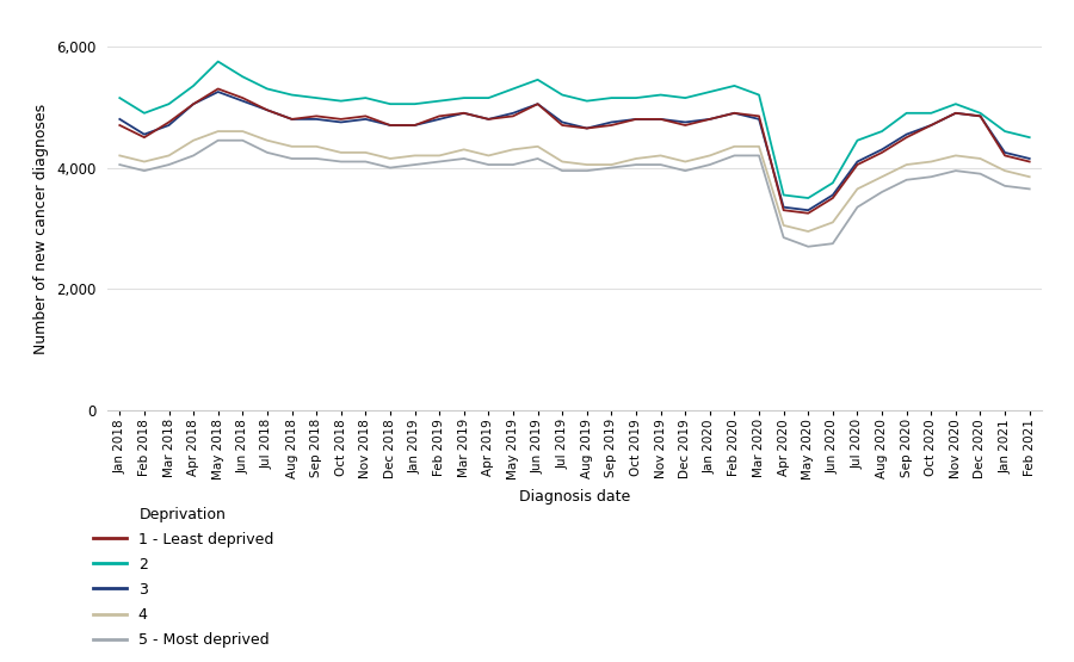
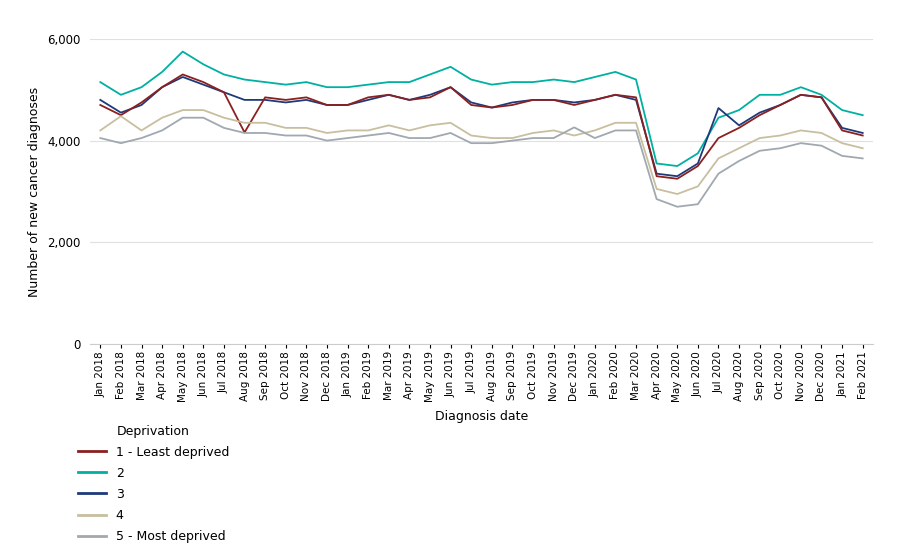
4/Feb 2018: 4,100 -> 4,480
1 - Least deprived/Aug 2018: 4,800 -> 4,160
5 - Most deprived/Dec 2019: 3,950 -> 4,260
3/Jul 2020: 4,100 -> 4,640
